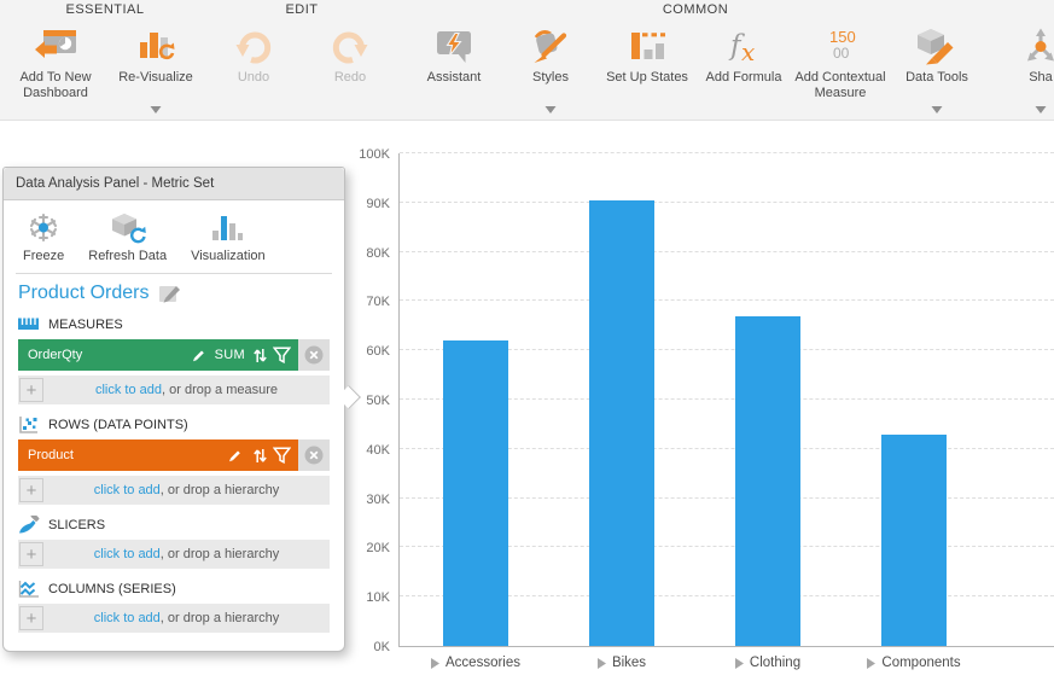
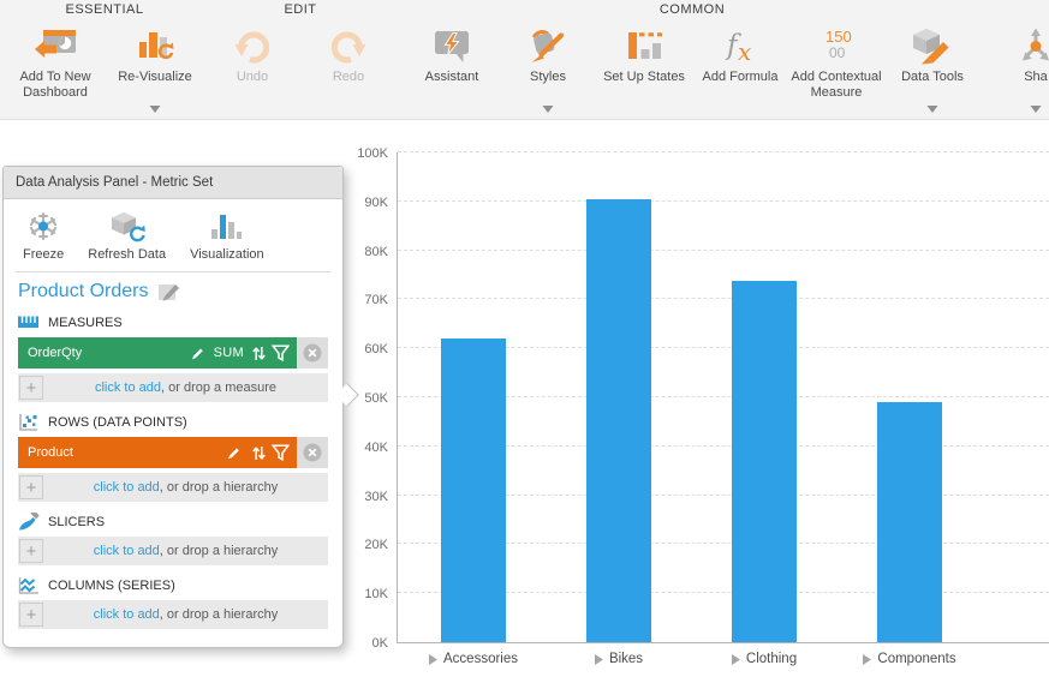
Clothing: 67K -> 74K
Components: 43K -> 49K
